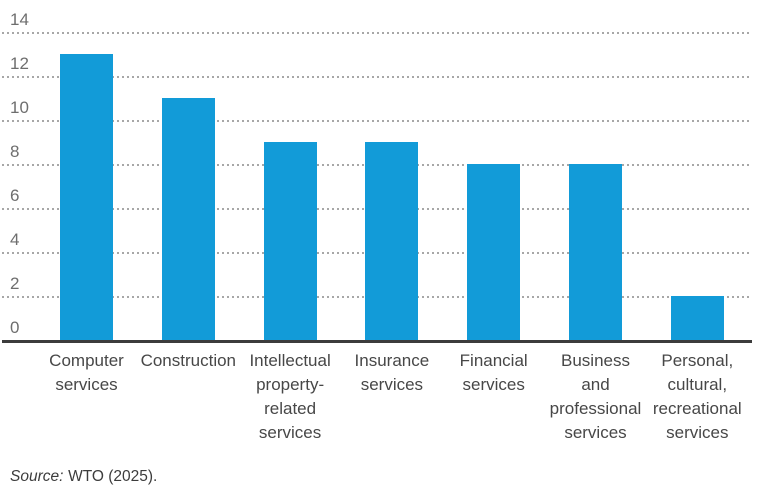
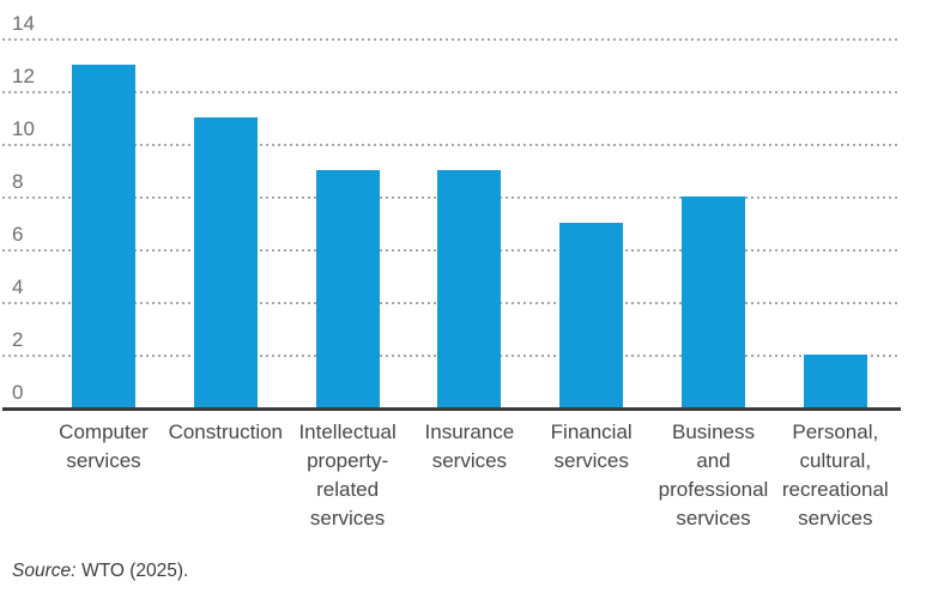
Financial services: 8 -> 7
